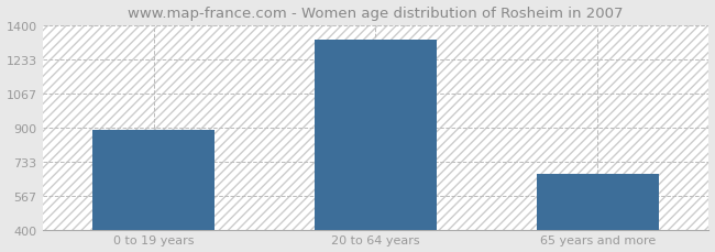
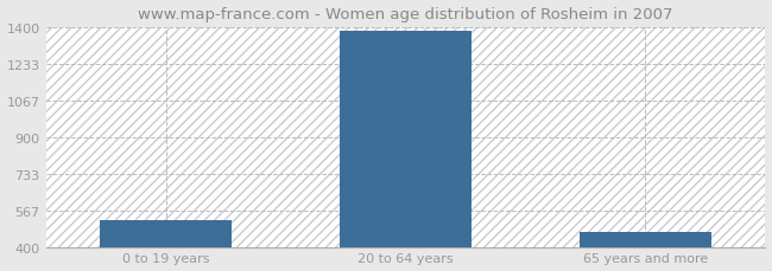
0 to 19 years: 890 -> 520
20 to 64 years: 1330 -> 1380
65 years and more: 670 -> 470
